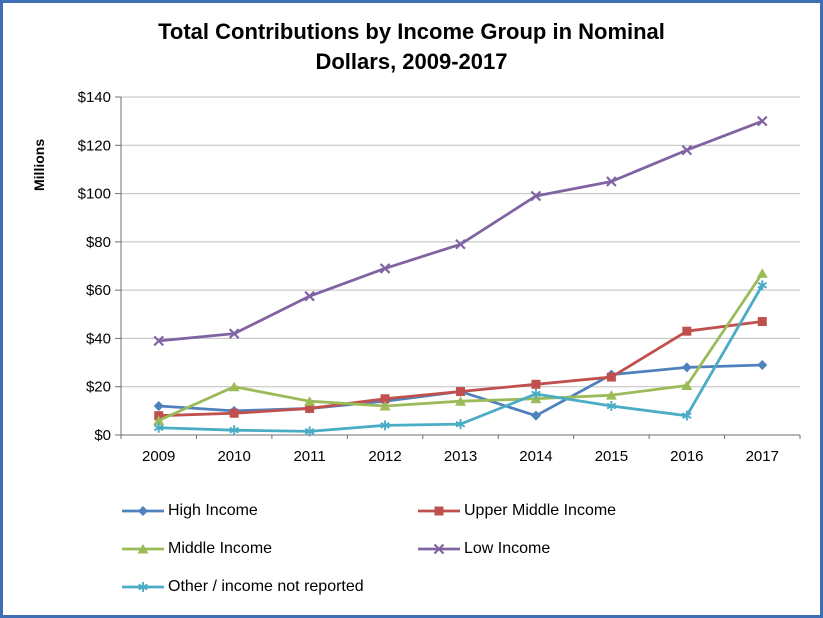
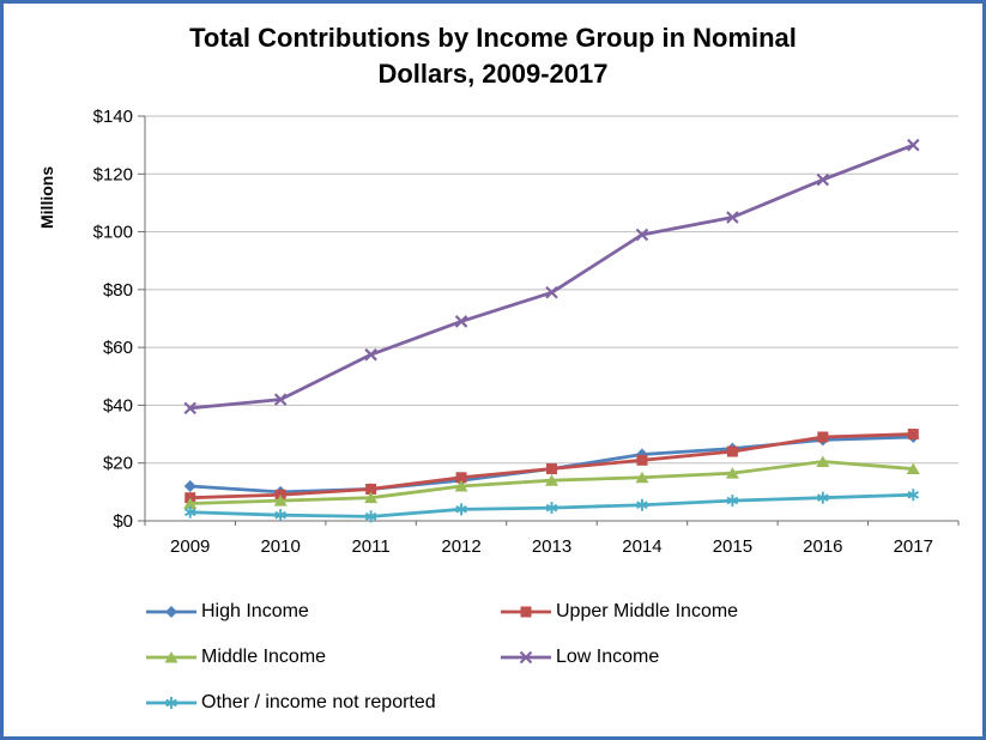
Middle Income/2010: $20 -> $7
Middle Income/2011: $14 -> $8
High Income/2014: $8 -> $23
Other / income not reported/2014: $17 -> $6
Other / income not reported/2015: $12 -> $7
Upper Middle Income/2016: $43 -> $29
Upper Middle Income/2017: $47 -> $30
Middle Income/2017: $67 -> $18
Other / income not reported/2017: $62 -> $9
